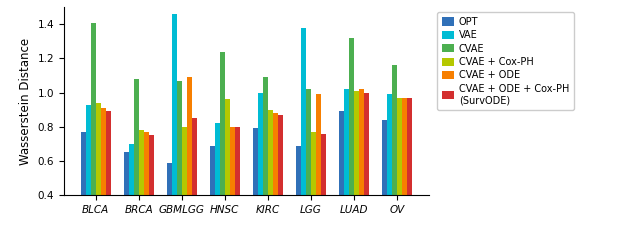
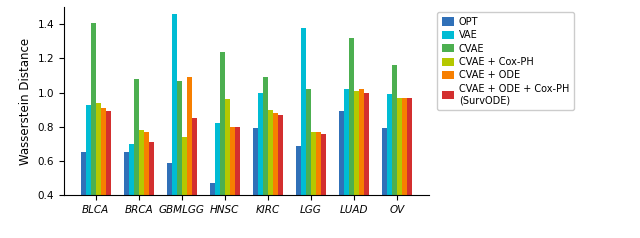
OPT/BLCA: 0.77 -> 0.65
CVAE + ODE + Cox-PH (SurvODE)/BRCA: 0.75 -> 0.71
CVAE + Cox-PH/GBMLGG: 0.80 -> 0.74
OPT/HNSC: 0.69 -> 0.47
CVAE + ODE/LGG: 0.99 -> 0.77
OPT/OV: 0.84 -> 0.79
